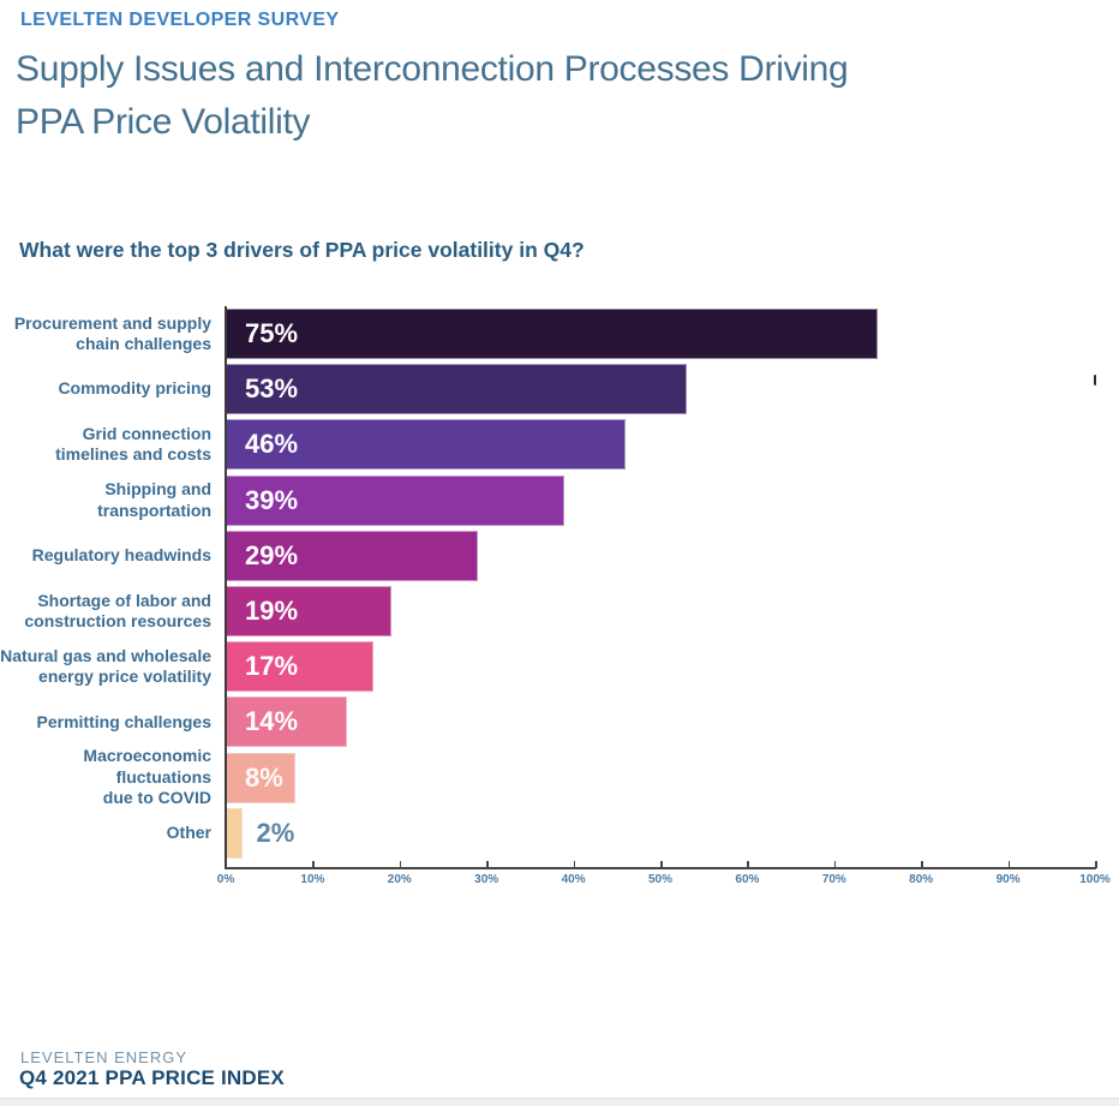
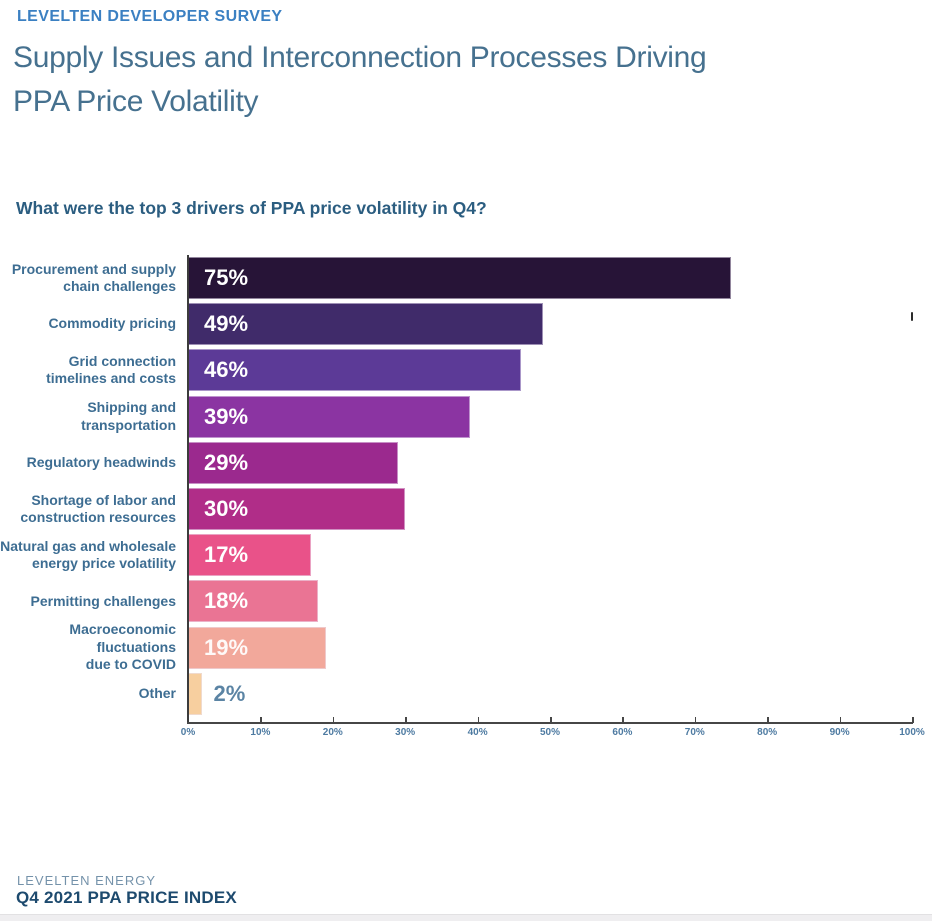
Commodity pricing: 53% -> 49%
Shortage of labor and construction resources: 19% -> 30%
Permitting challenges: 14% -> 18%
Macroeconomic fluctuations due to COVID: 8% -> 19%
